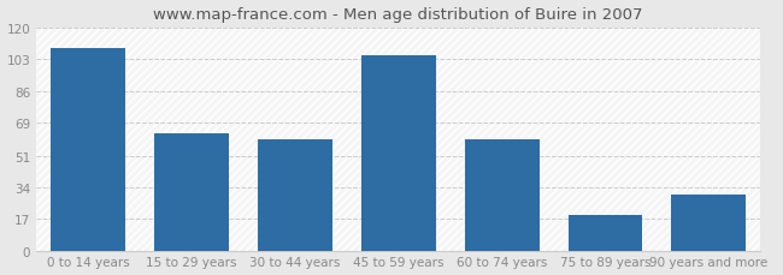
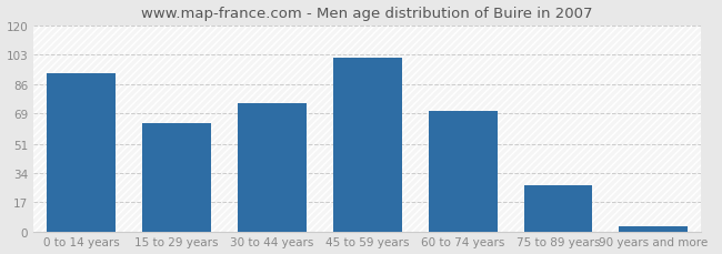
0 to 14 years: 109 -> 92
30 to 44 years: 60 -> 75
45 to 59 years: 105 -> 101
60 to 74 years: 60 -> 70
75 to 89 years: 19 -> 27
90 years and more: 30 -> 3
